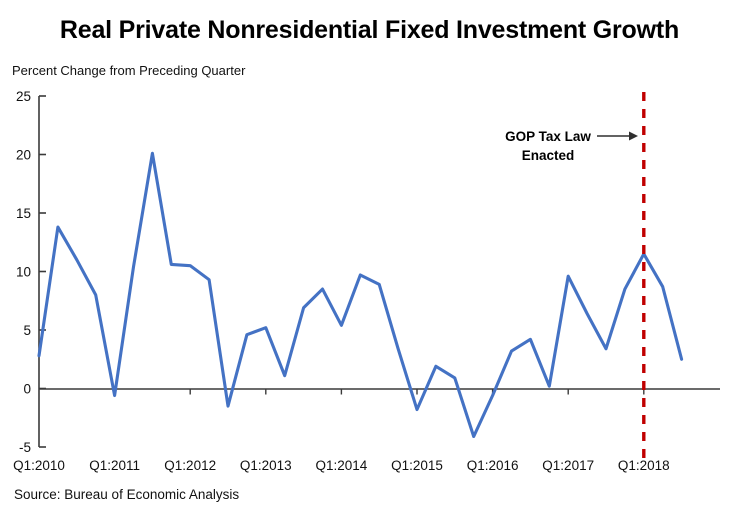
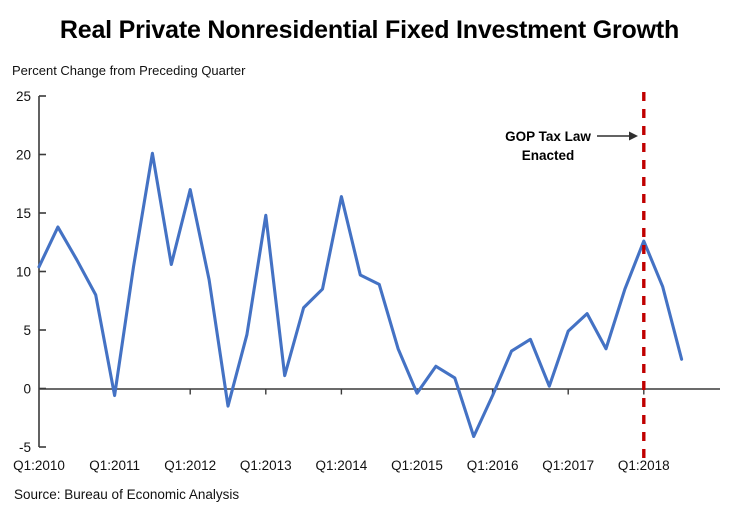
Q1:2010: 2.8 -> 10.4
Q1:2012: 10.5 -> 17.0
Q1:2013: 5.2 -> 14.8
Q1:2014: 5.4 -> 16.4
Q1:2015: -1.8 -> -0.4
Q1:2017: 9.6 -> 4.9
Q1:2018: 11.5 -> 12.6
